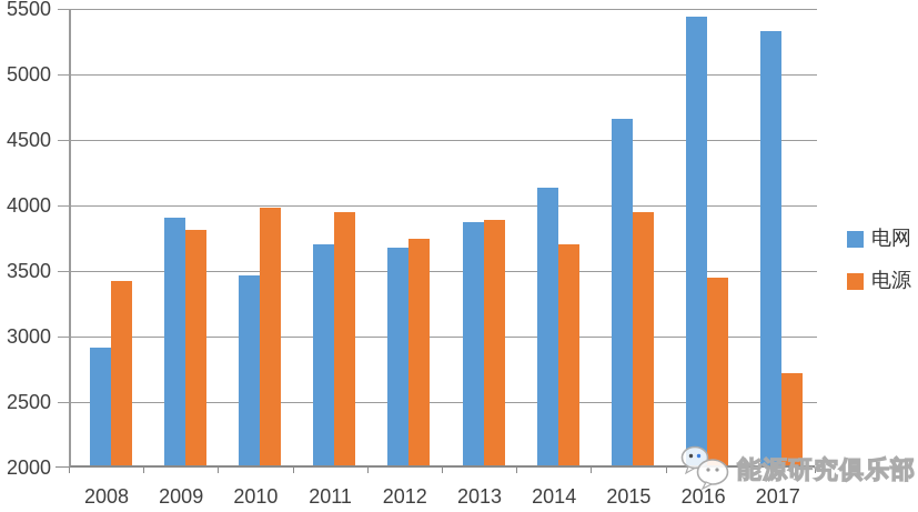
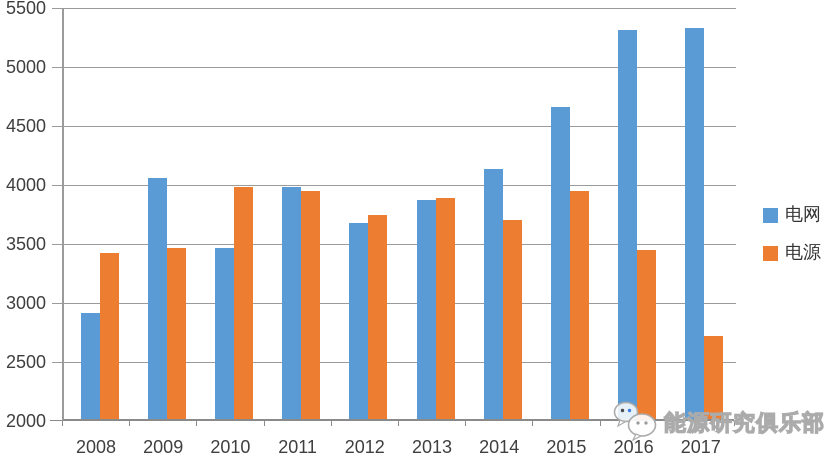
电网/2009: 3890 -> 4040
电源/2009: 3800 -> 3450
电网/2011: 3690 -> 3970
电网/2016: 5430 -> 5300
